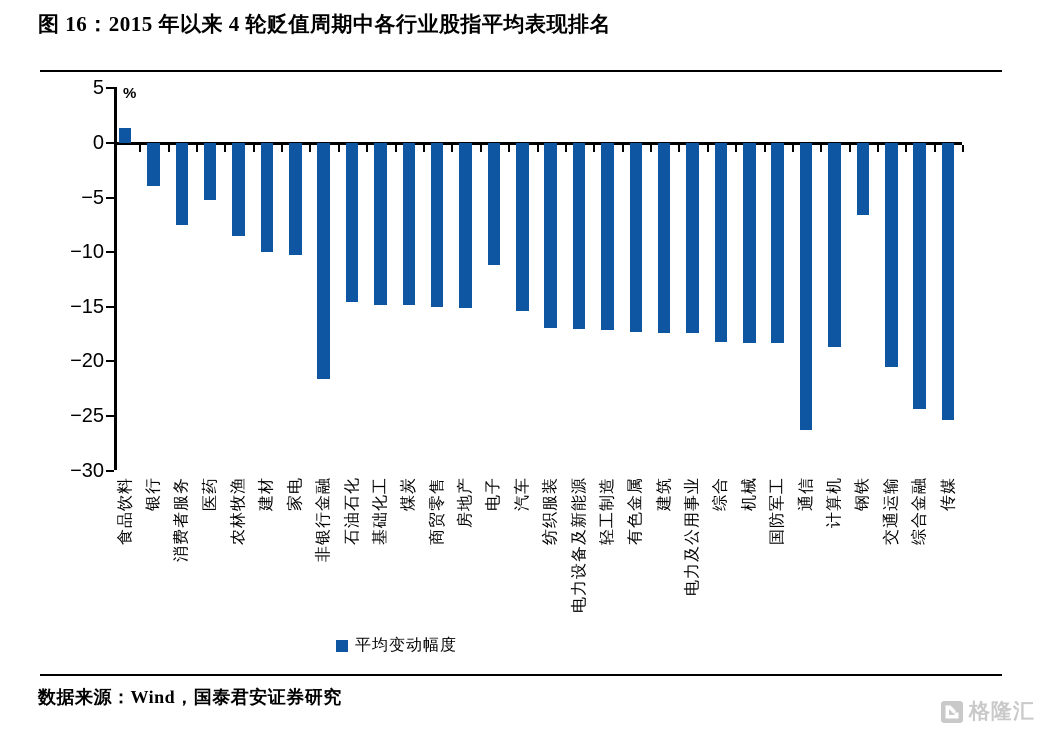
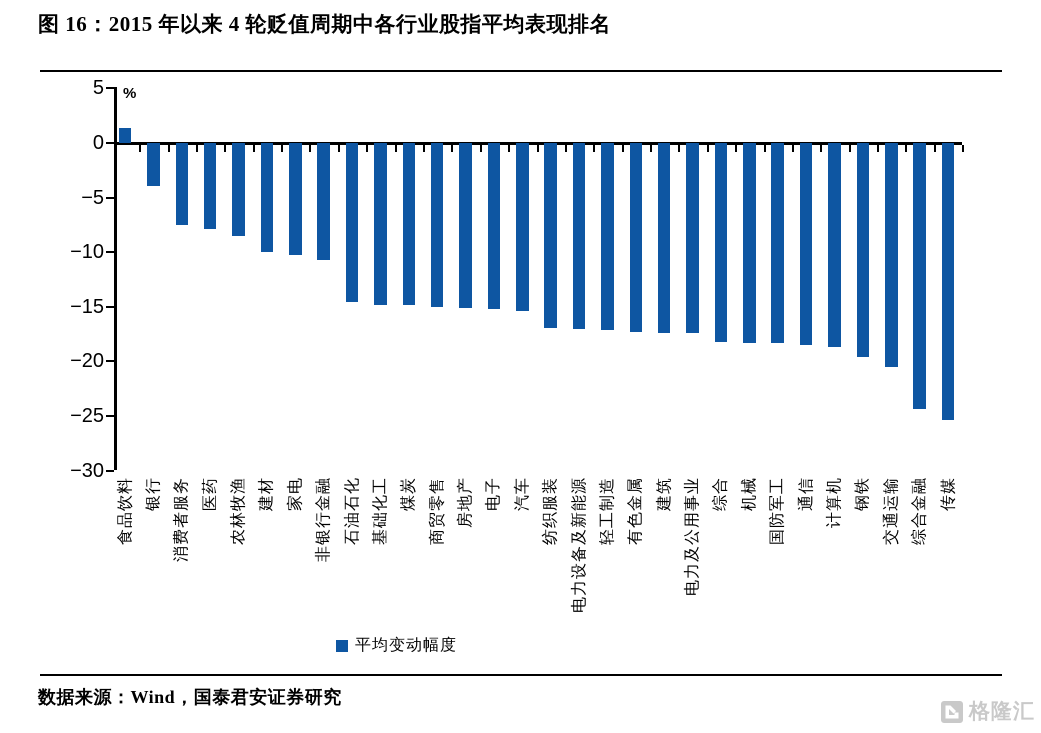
医药: -5.2 -> -7.9
非银行金融: -21.6 -> -10.7
电子: -11.2 -> -15.2
通信: -26.3 -> -18.5
钢铁: -6.6 -> -19.6
